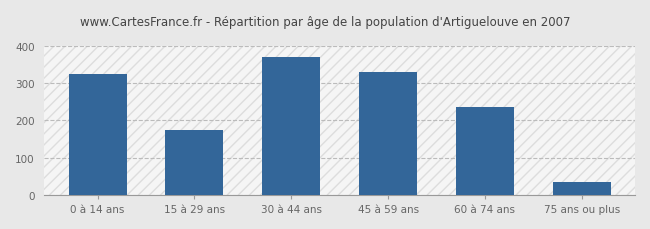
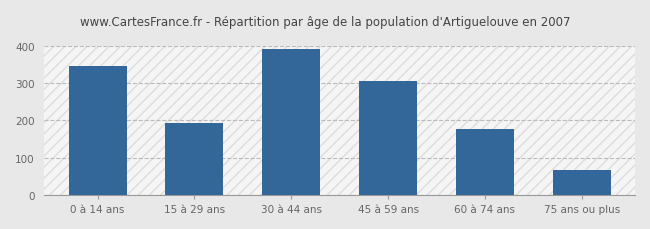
0 à 14 ans: 325 -> 345
15 à 29 ans: 175 -> 192
30 à 44 ans: 370 -> 390
45 à 59 ans: 330 -> 305
60 à 74 ans: 235 -> 177
75 ans ou plus: 35 -> 67
